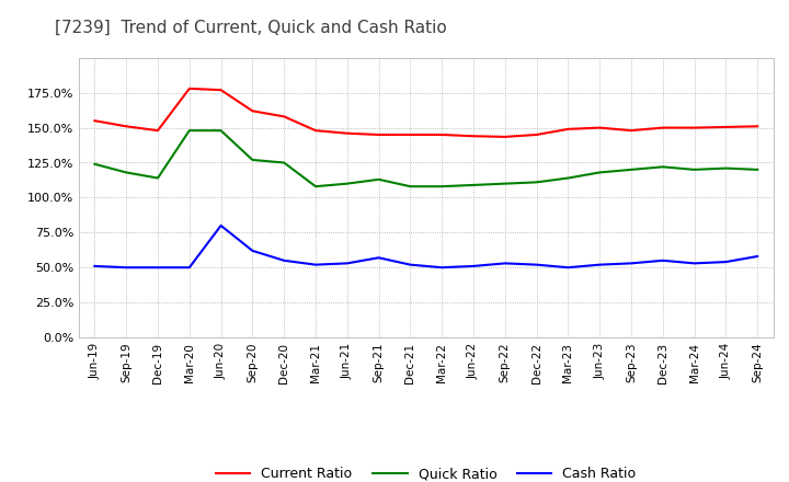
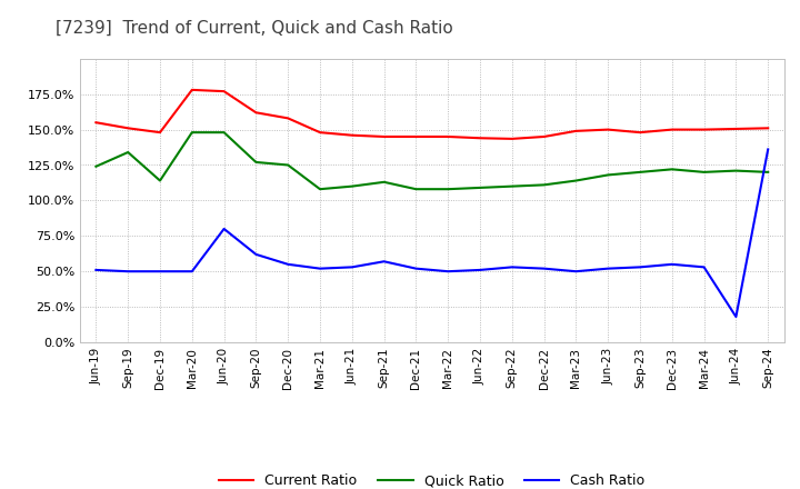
Quick Ratio/Sep-19: 118% -> 134%
Cash Ratio/Jun-24: 54% -> 18%
Cash Ratio/Sep-24: 58% -> 136%
